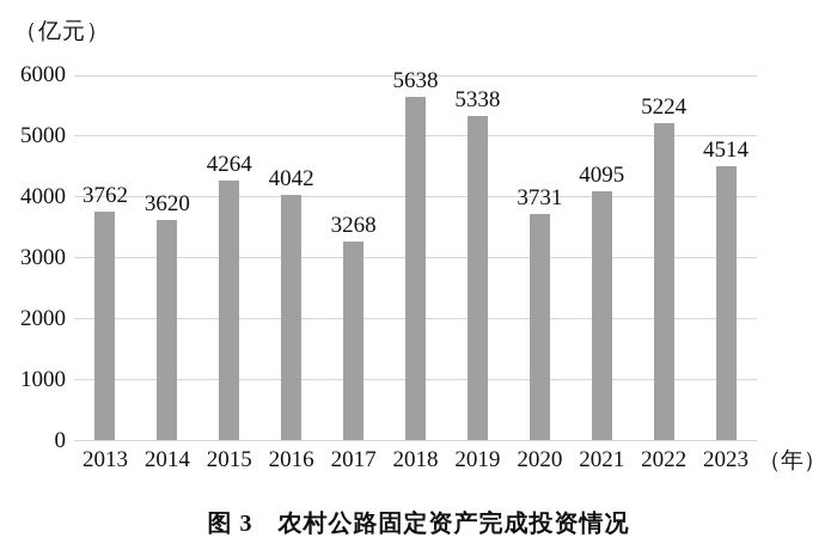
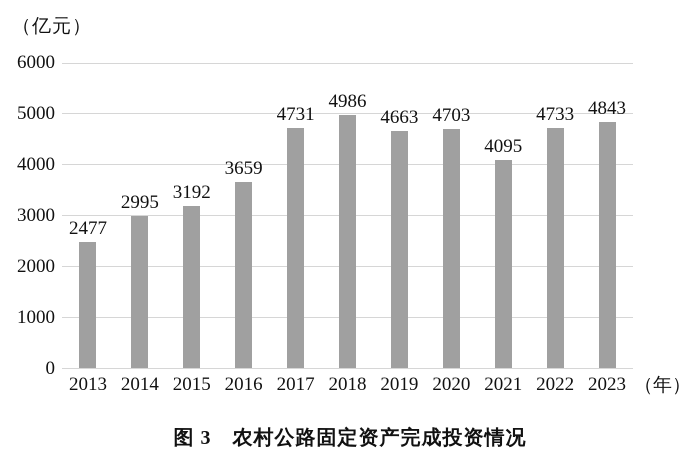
2013: 3762 -> 2477
2014: 3620 -> 2995
2015: 4264 -> 3192
2016: 4042 -> 3659
2017: 3268 -> 4731
2018: 5638 -> 4986
2019: 5338 -> 4663
2020: 3731 -> 4703
2022: 5224 -> 4733
2023: 4514 -> 4843
